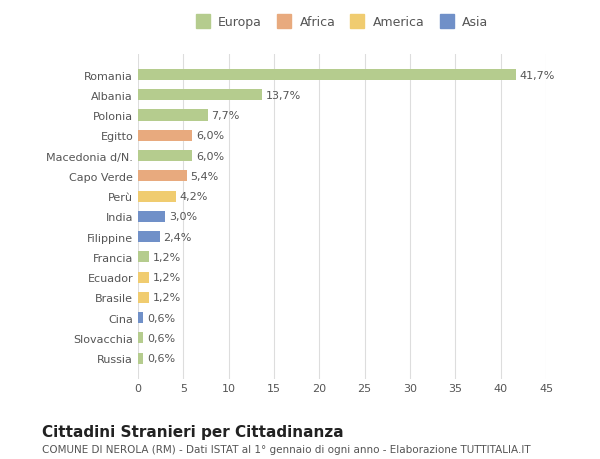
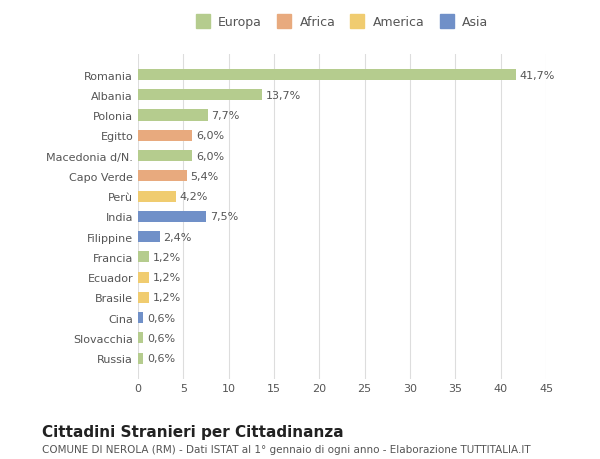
India: 3,0% -> 7,5%
